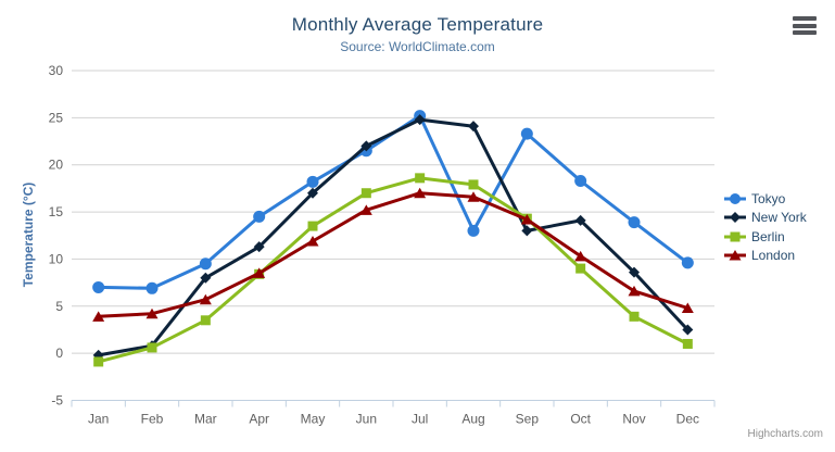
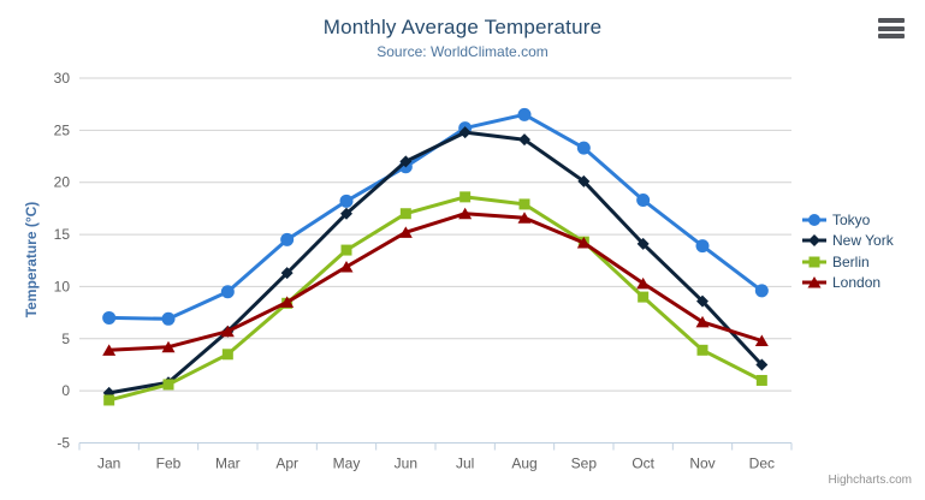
New York/Mar: 8 -> 6
Tokyo/Aug: 13 -> 26
New York/Sep: 13 -> 20
